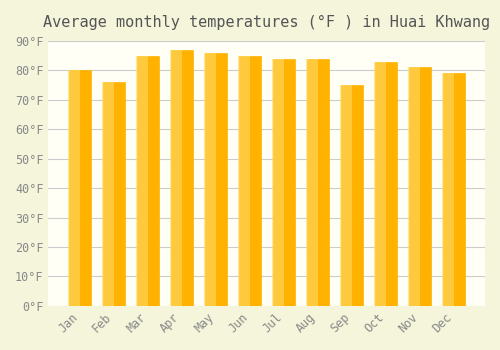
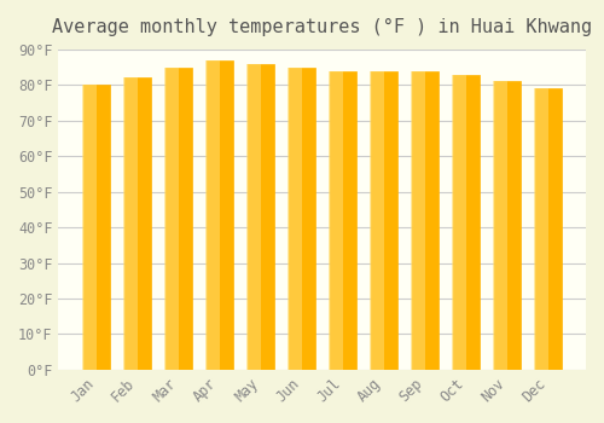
Feb: 76°F -> 82°F
Sep: 75°F -> 84°F
